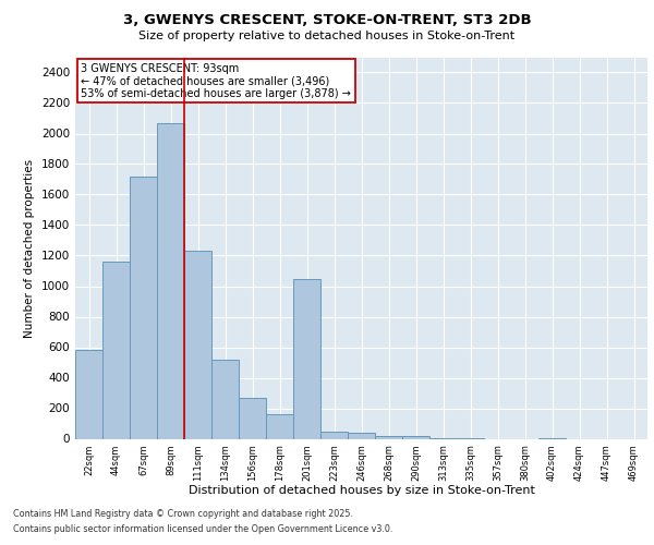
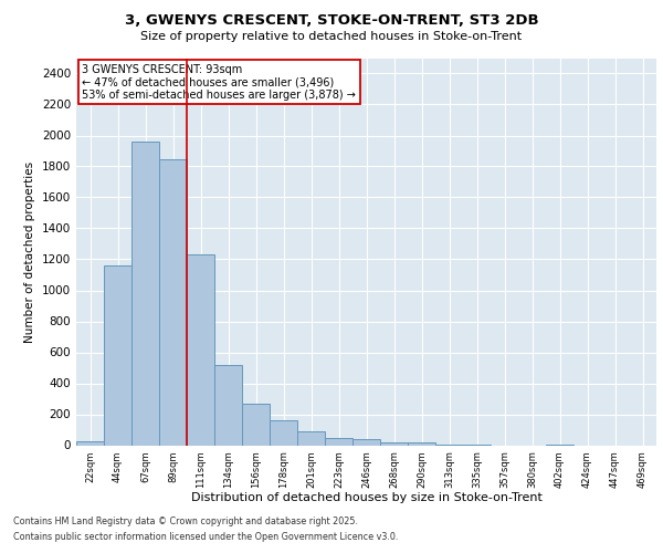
22sqm: 580 -> 20
67sqm: 1720 -> 1960
89sqm: 2070 -> 1850
201sqm: 1050 -> 90
